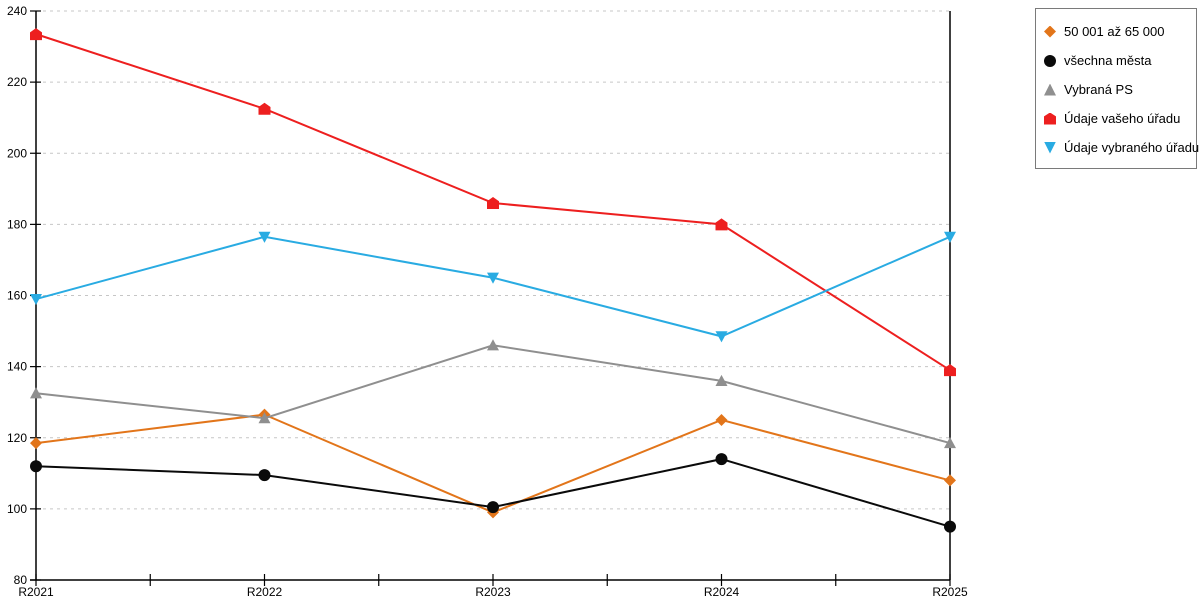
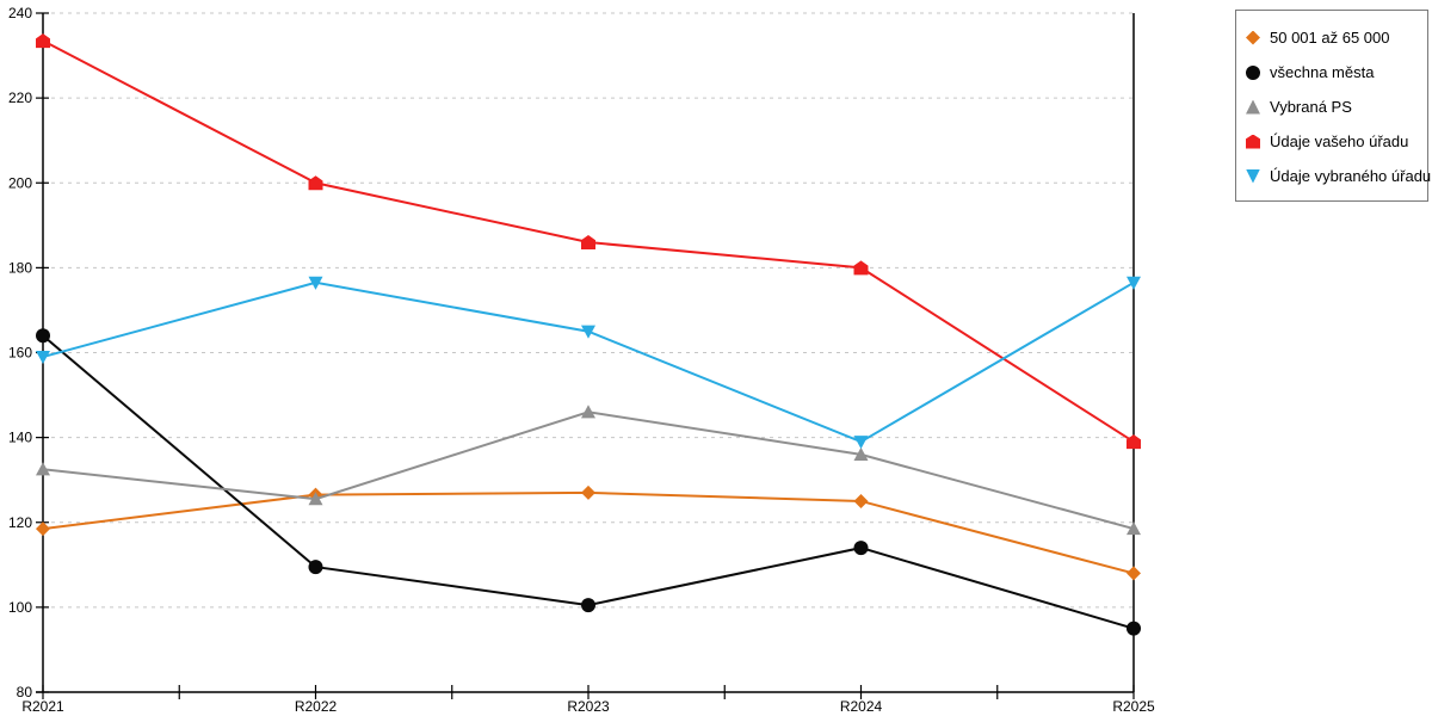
všechna města/R2021: 112 -> 164
Údaje vašeho úřadu/R2022: 212 -> 200
50 001 až 65 000/R2023: 99 -> 127
Údaje vybraného úřadu/R2024: 148 -> 139
